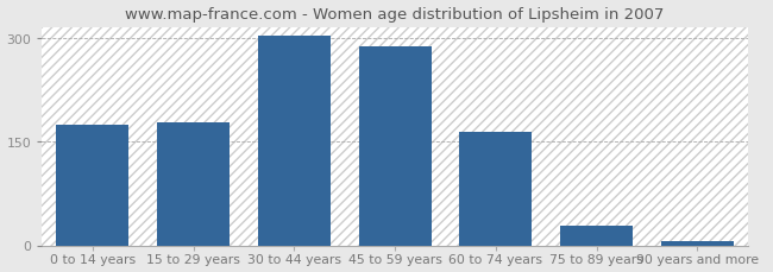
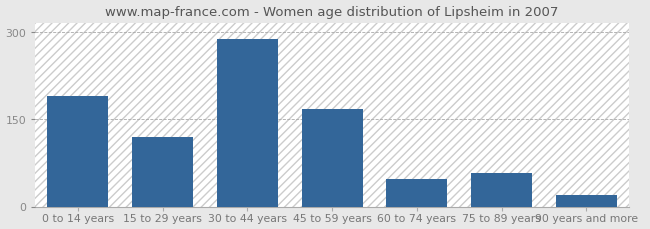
0 to 14 years: 174 -> 190
15 to 29 years: 177 -> 120
30 to 44 years: 302 -> 288
45 to 59 years: 287 -> 168
60 to 74 years: 163 -> 48
75 to 89 years: 28 -> 58
90 years and more: 6 -> 20
